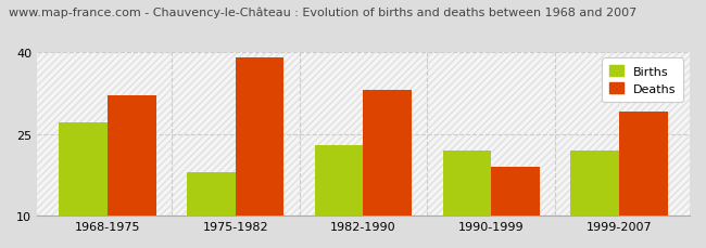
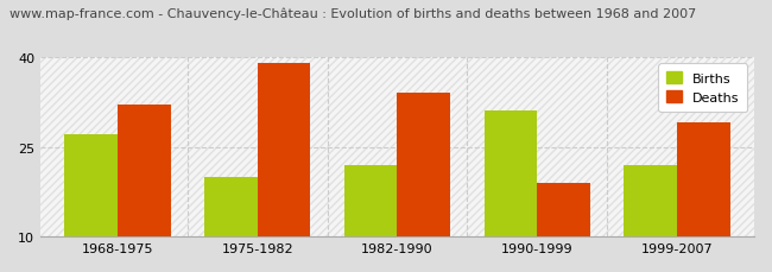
Births/1975-1982: 18 -> 20
Births/1982-1990: 23 -> 22
Deaths/1982-1990: 33 -> 34
Births/1990-1999: 22 -> 31
